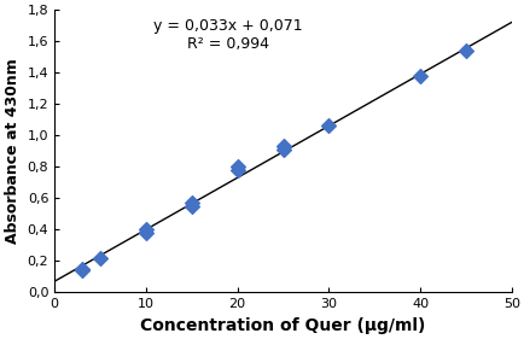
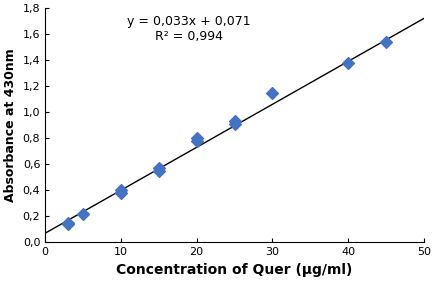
30: 1,06 -> 1,15
